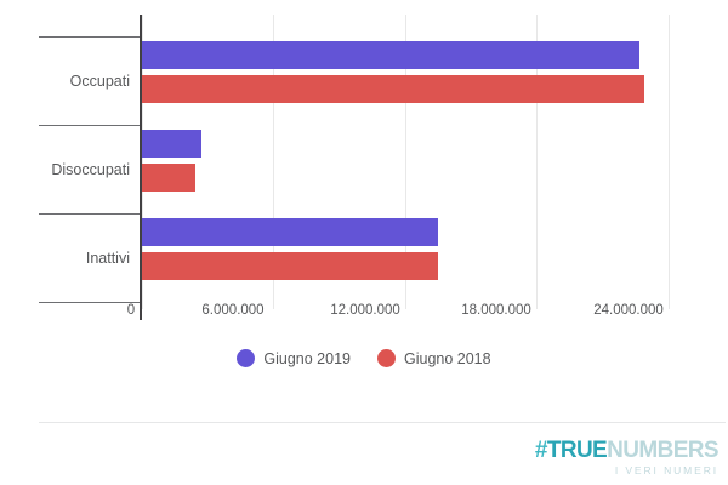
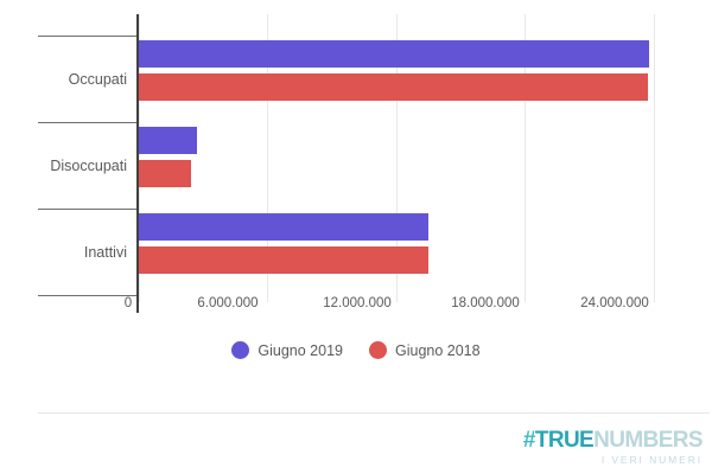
Giugno 2019/Occupati: 22700000 -> 23800000
Giugno 2018/Occupati: 22900000 -> 23700000
